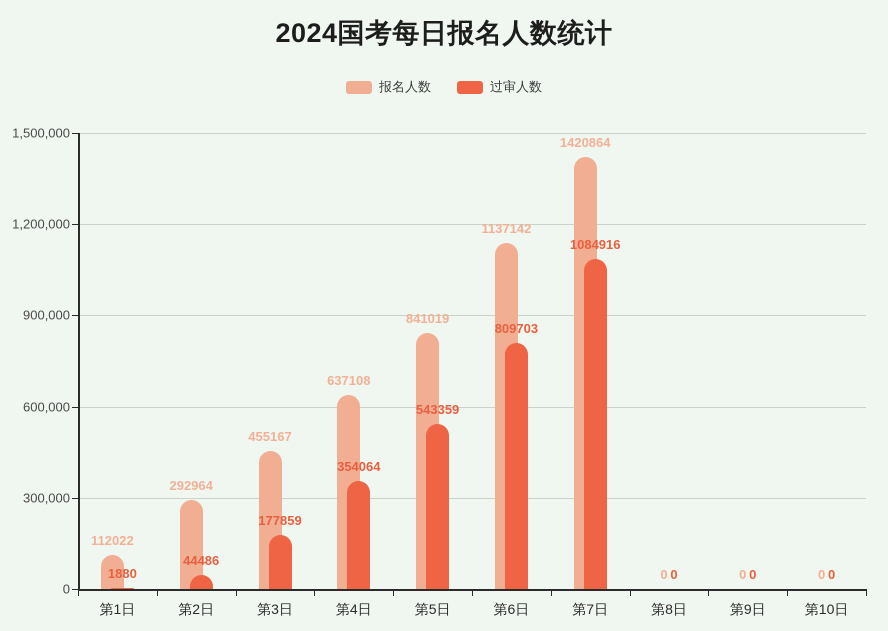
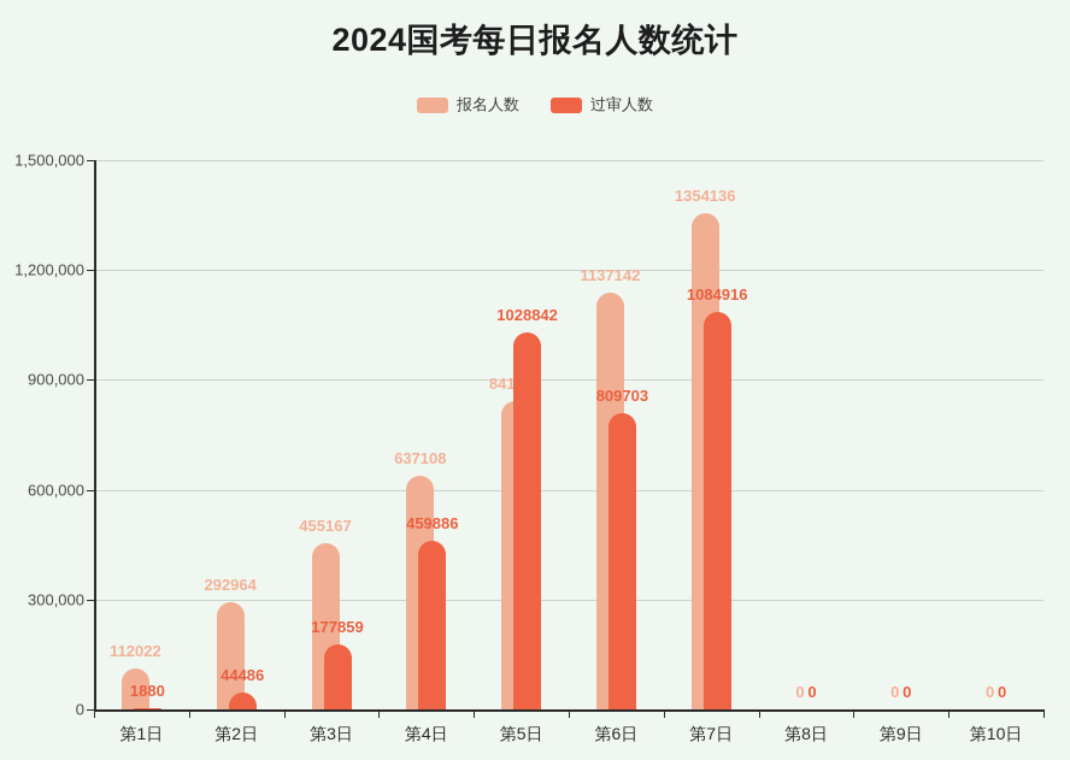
过审人数/第4日: 354064 -> 459886
过审人数/第5日: 543359 -> 1028842
报名人数/第7日: 1420864 -> 1354136
